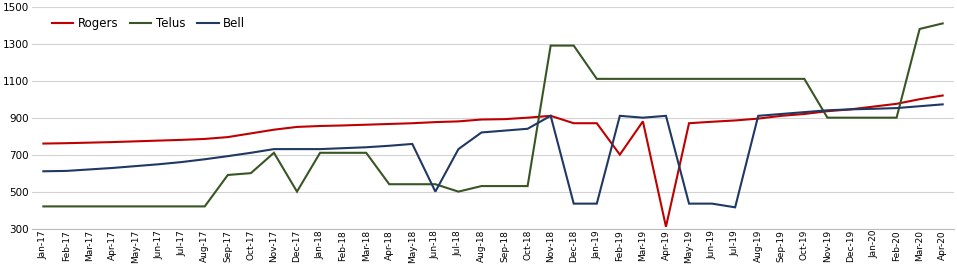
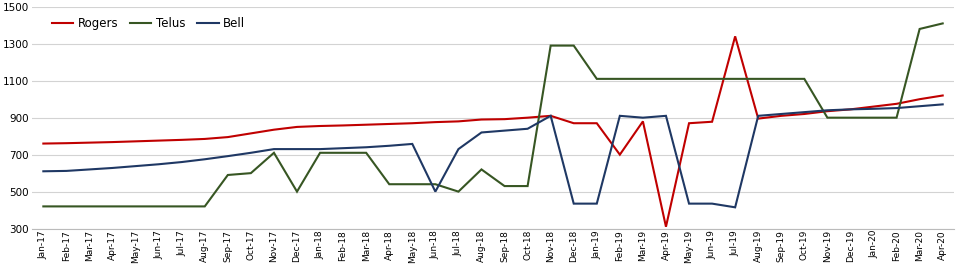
Telus/Aug-18: 530 -> 620
Rogers/Jul-19: 880 -> 1340
